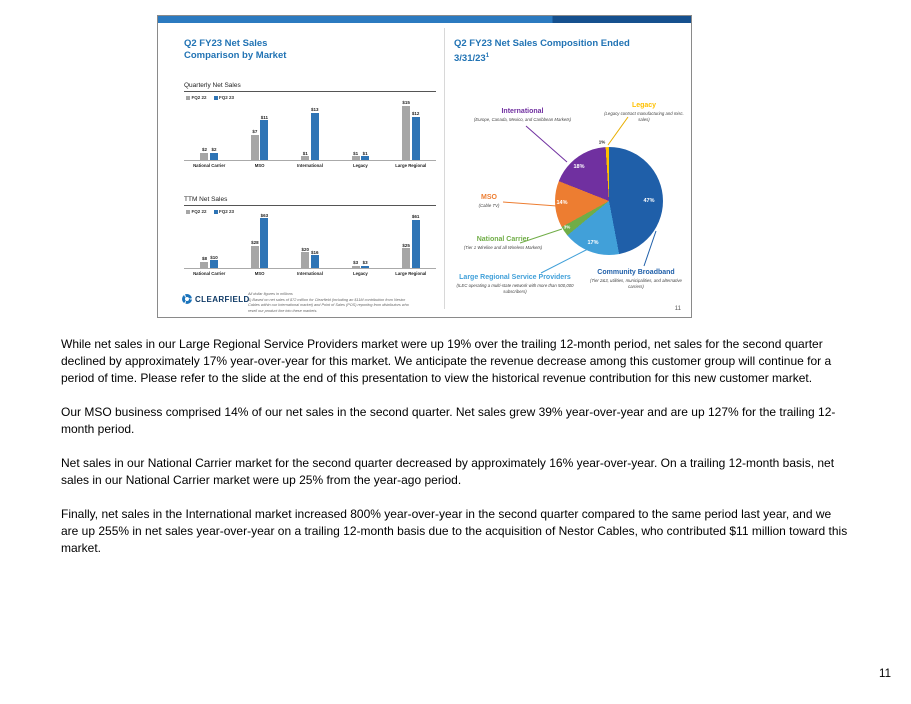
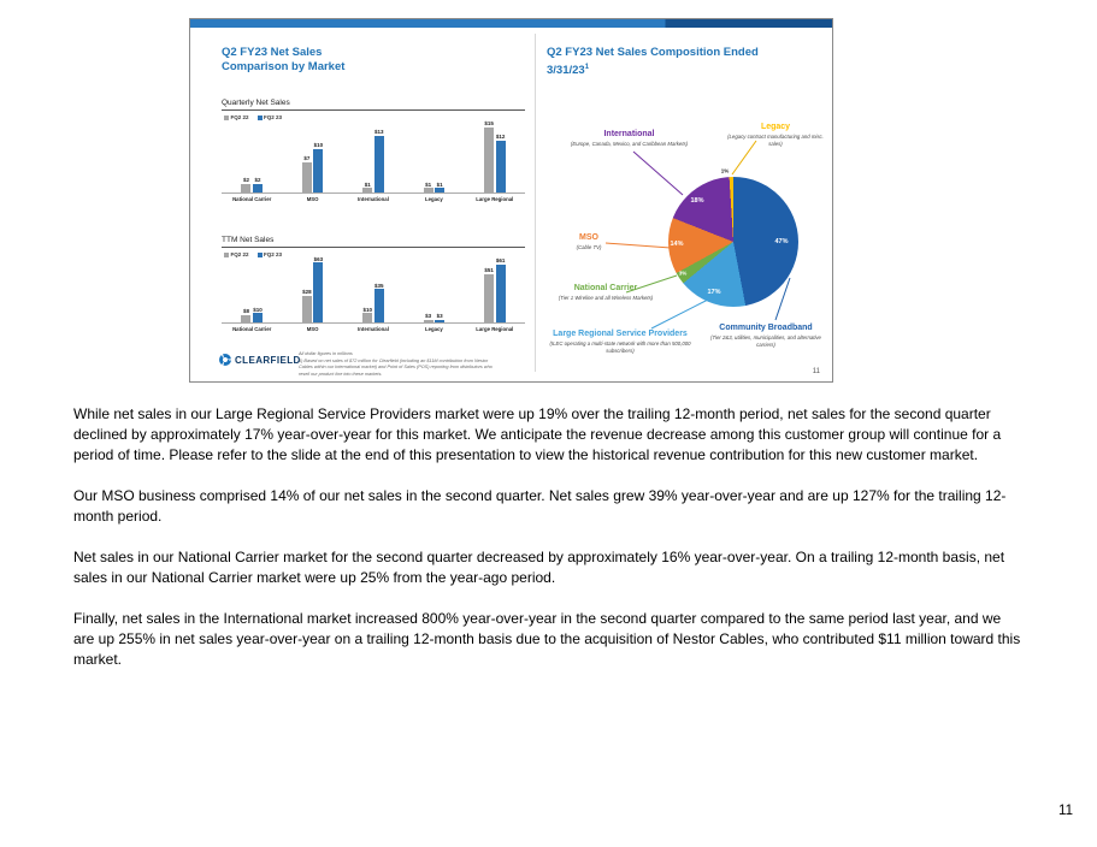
Quarterly Net Sales/FQ2 23/MSO: $11 -> $10
TTM Net Sales/FQ2 22/International: $20 -> $10
TTM Net Sales/FQ2 23/International: $16 -> $35
TTM Net Sales/FQ2 22/Large Regional: $25 -> $51
